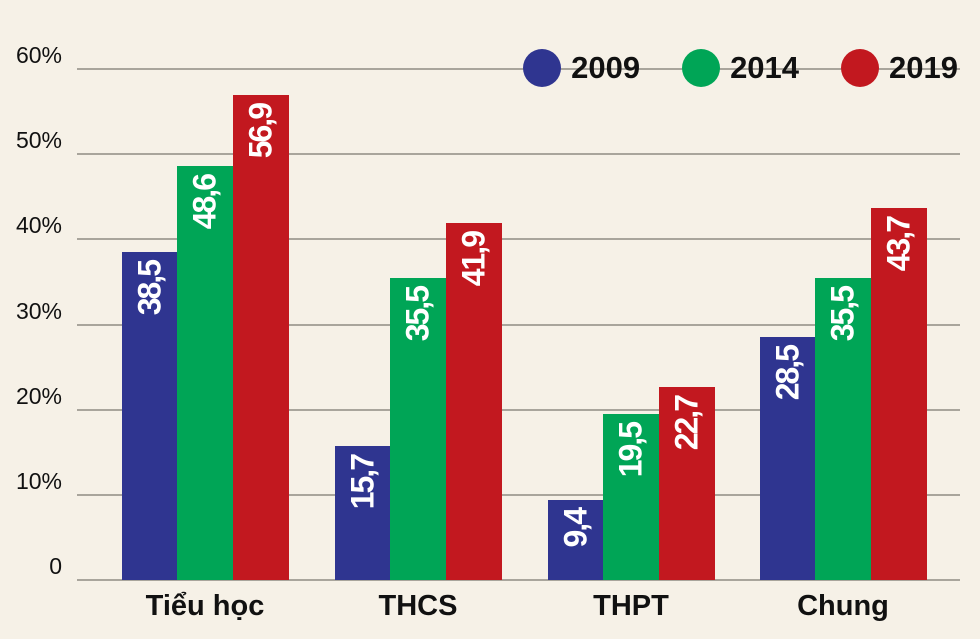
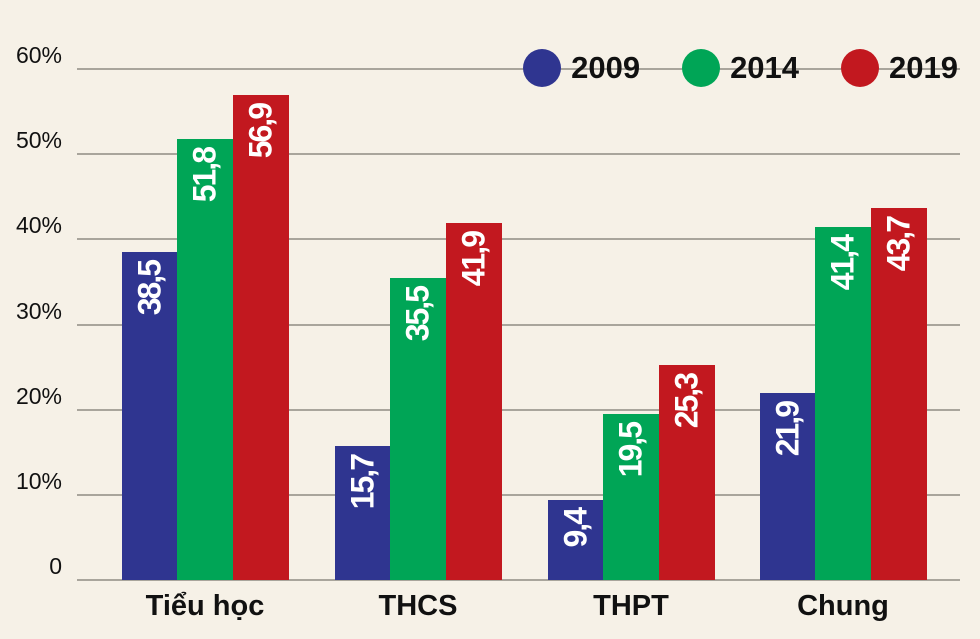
2014/Tiểu học: 48,6 -> 51,8
2019/THPT: 22,7 -> 25,3
2009/Chung: 28,5 -> 21,9
2014/Chung: 35,5 -> 41,4
